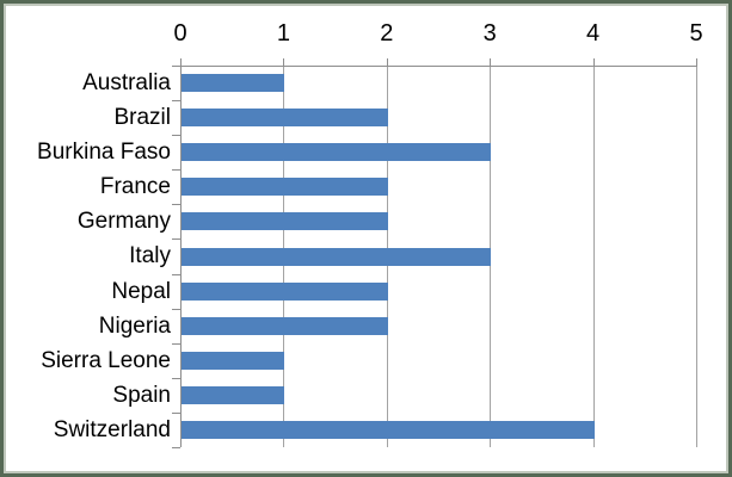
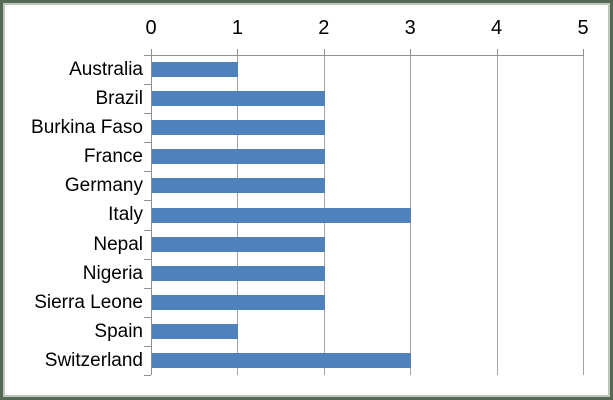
Burkina Faso: 3 -> 2
Sierra Leone: 1 -> 2
Switzerland: 4 -> 3
